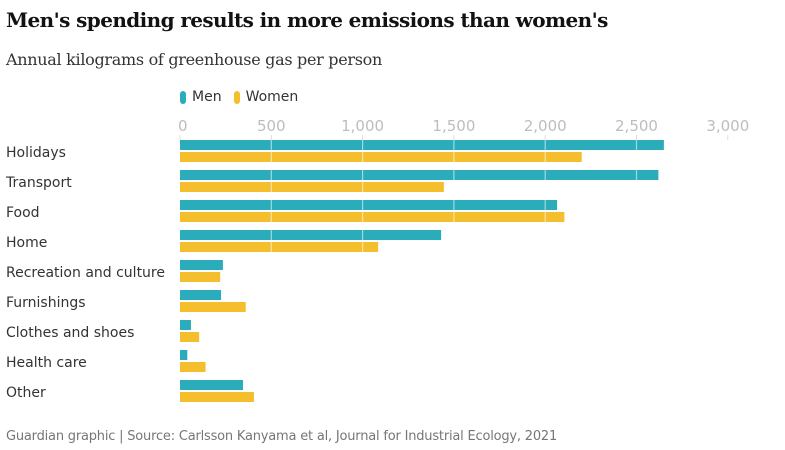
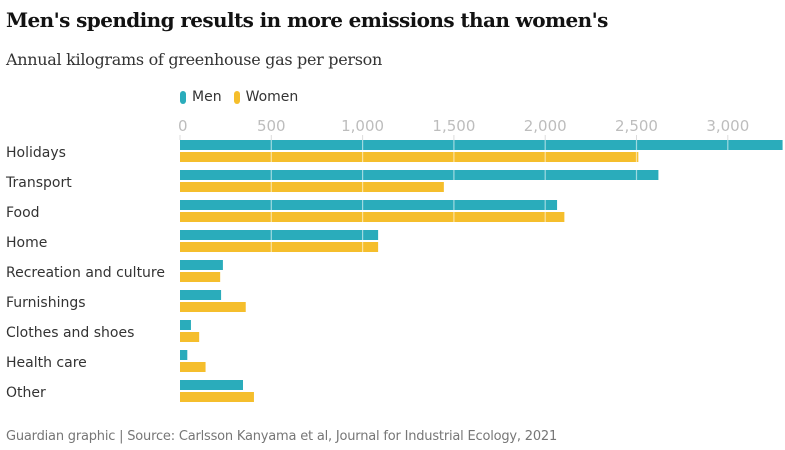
Men/Holidays: 2650 -> 3300
Women/Holidays: 2200 -> 2510
Men/Home: 1430 -> 1080
